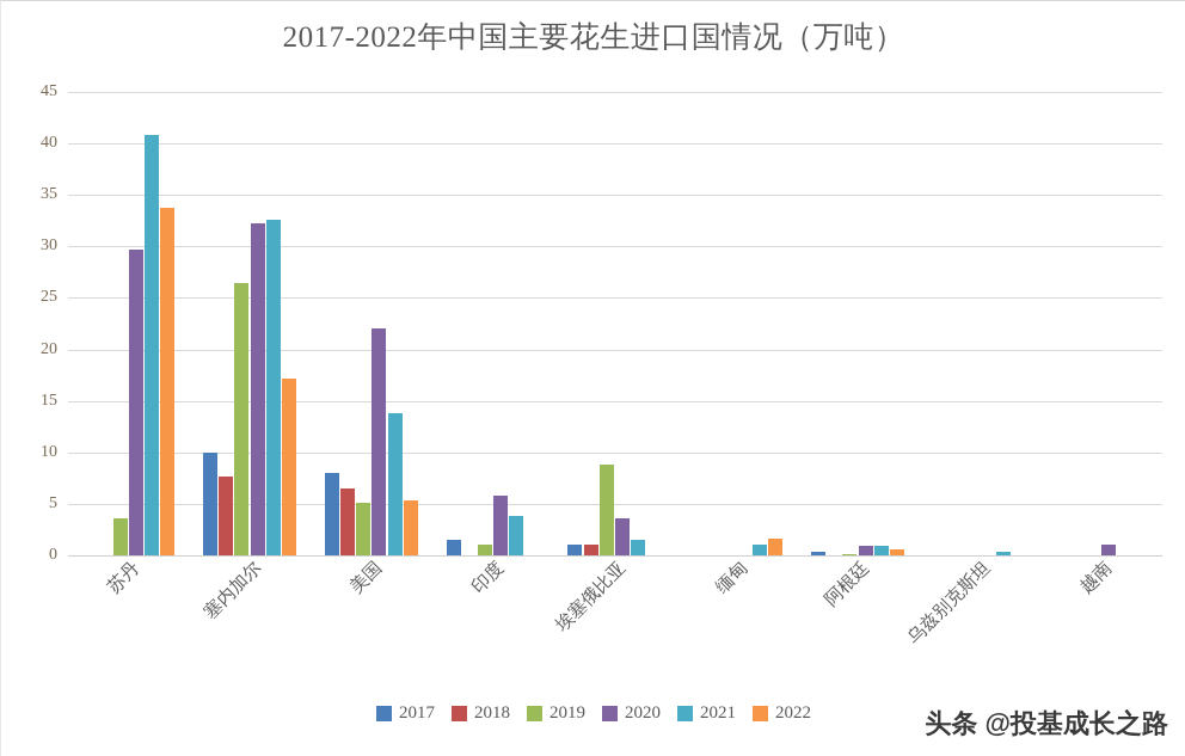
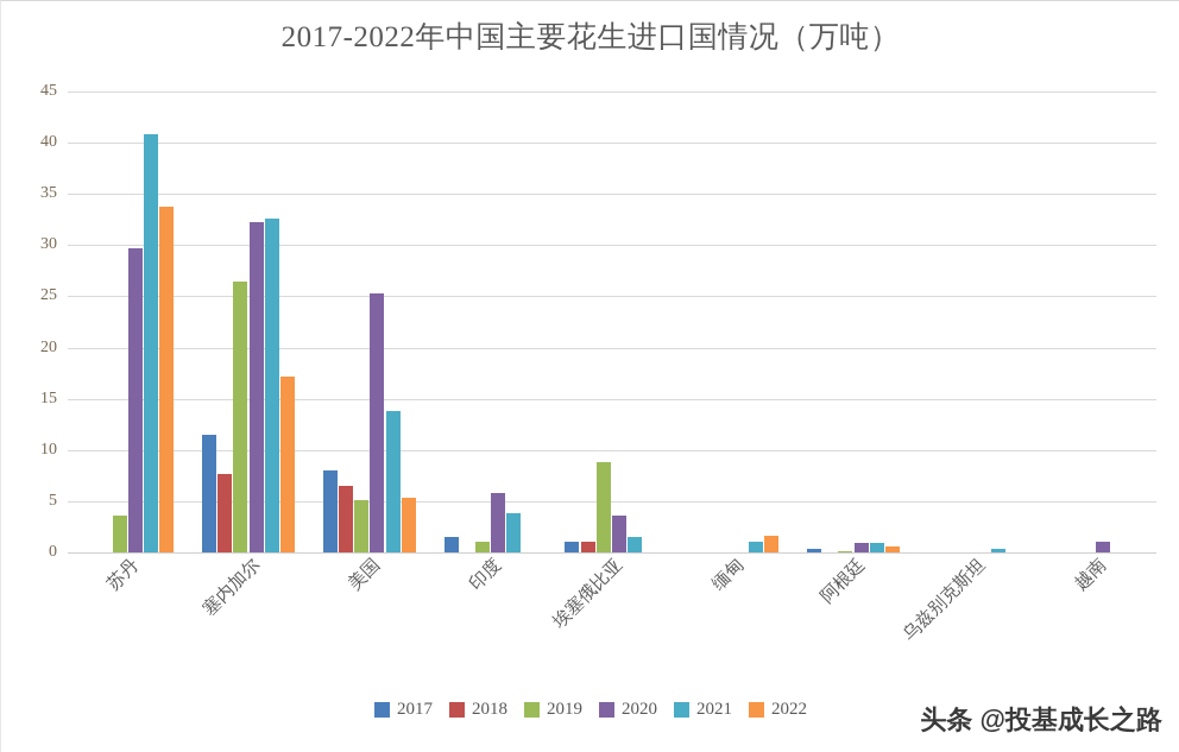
2017/塞内加尔: 10 -> 12
2020/美国: 22 -> 25
